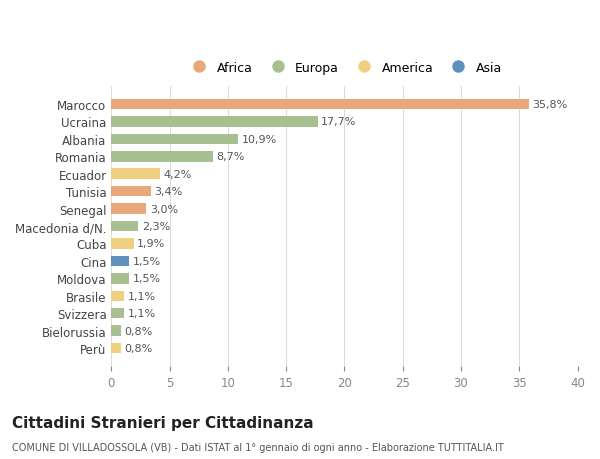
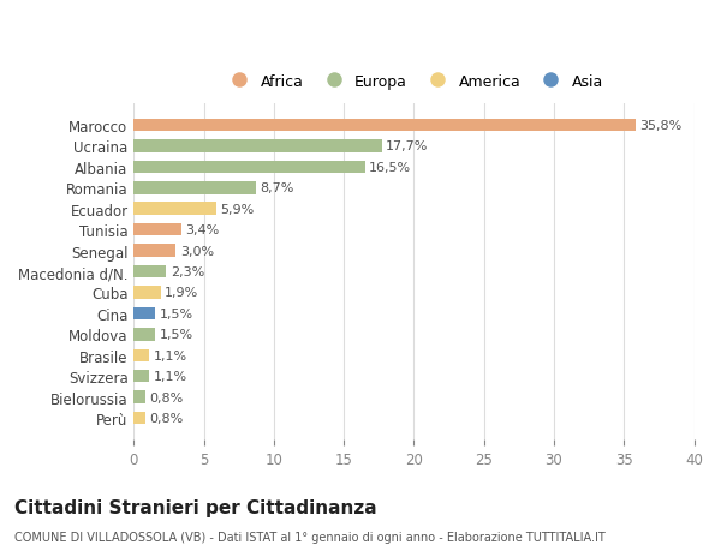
Albania: 10,9% -> 16,5%
Ecuador: 4,2% -> 5,9%
